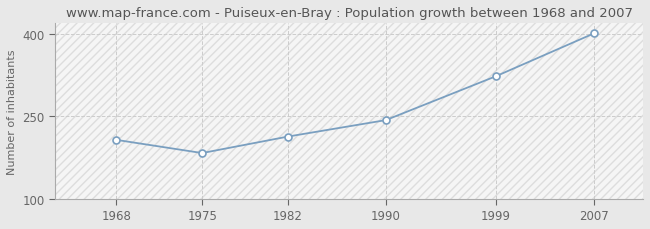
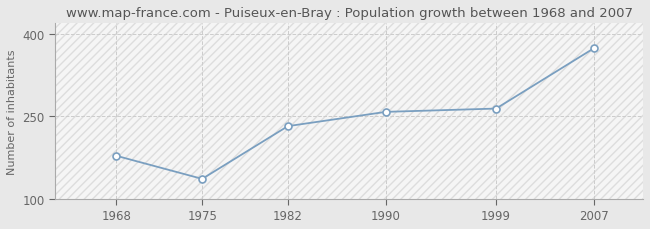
1968: 207 -> 178
1975: 183 -> 136
1982: 213 -> 232
1990: 243 -> 258
1999: 323 -> 264
2007: 401 -> 374
